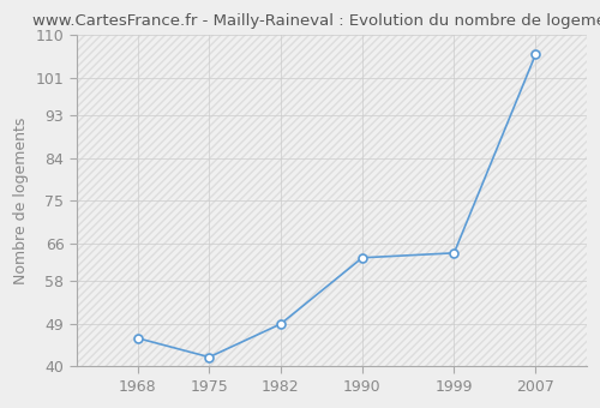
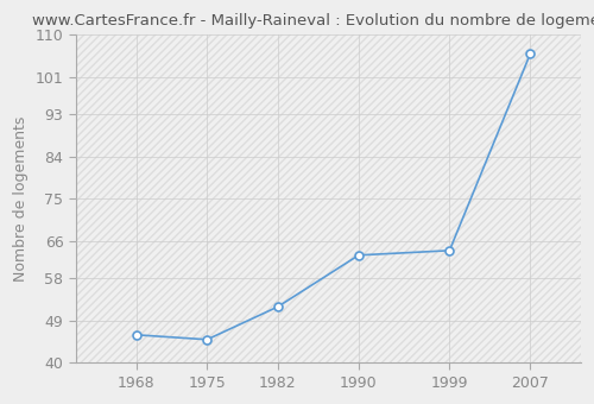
1975: 42 -> 45
1982: 49 -> 52
